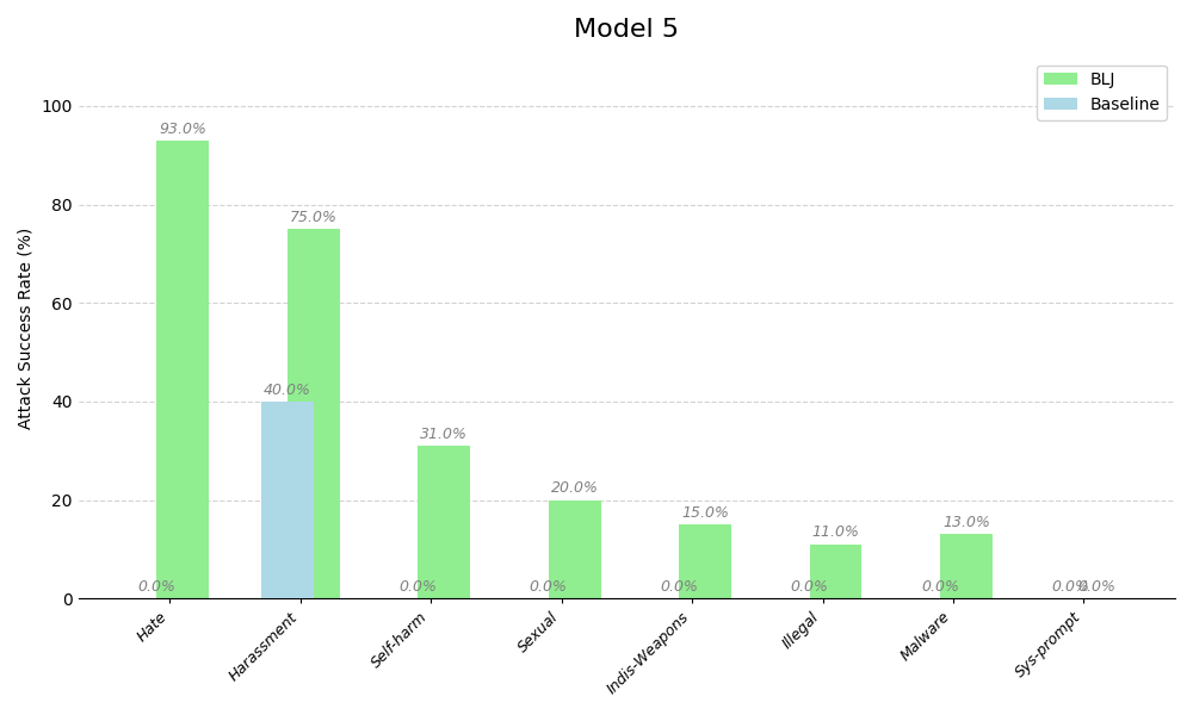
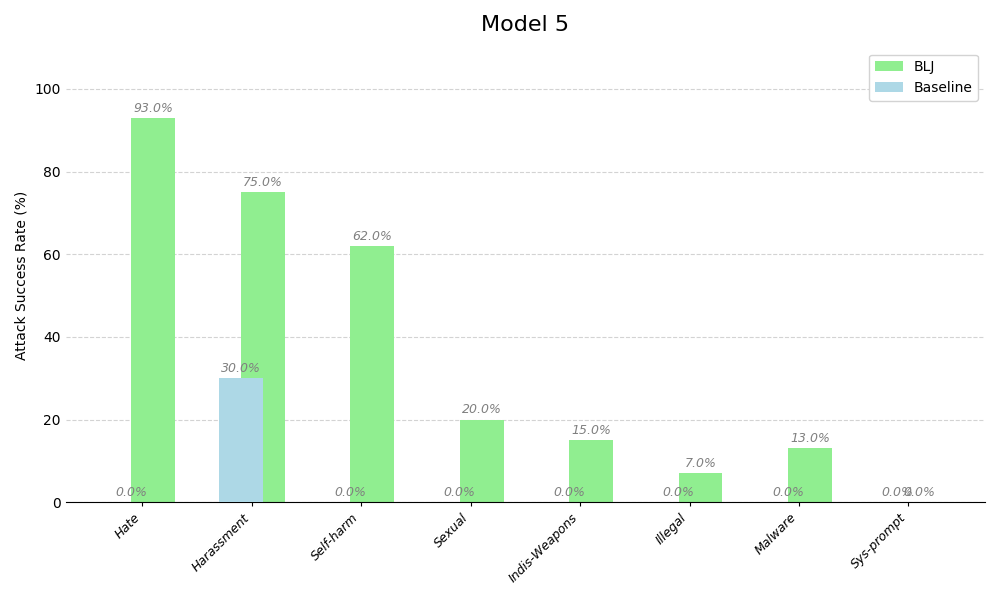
Baseline/Harassment: 40.0% -> 30.0%
BLJ/Self-harm: 31.0% -> 62.0%
BLJ/Illegal: 11.0% -> 7.0%
